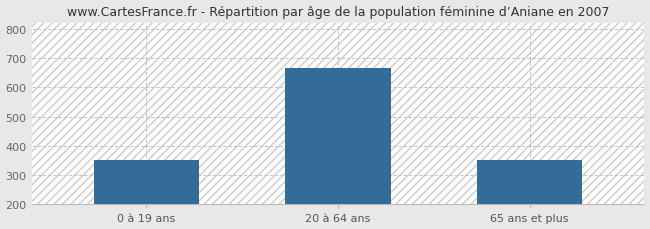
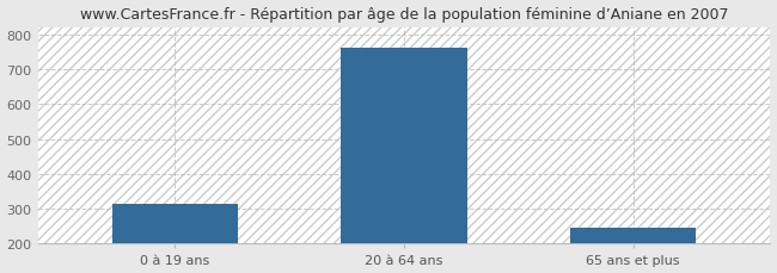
0 à 19 ans: 350 -> 315
20 à 64 ans: 665 -> 760
65 ans et plus: 350 -> 245
